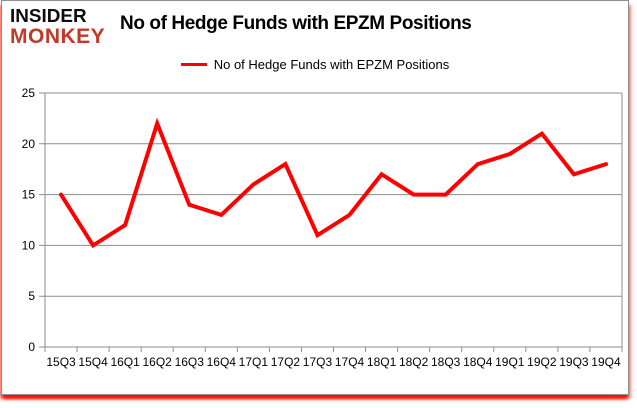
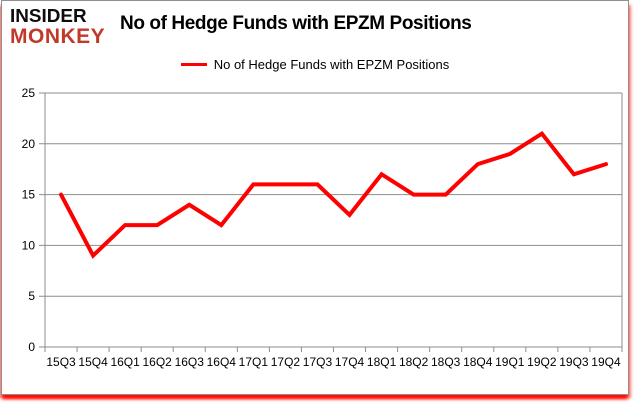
15Q4: 10 -> 9
16Q2: 22 -> 12
16Q4: 13 -> 12
17Q2: 18 -> 16
17Q3: 11 -> 16
